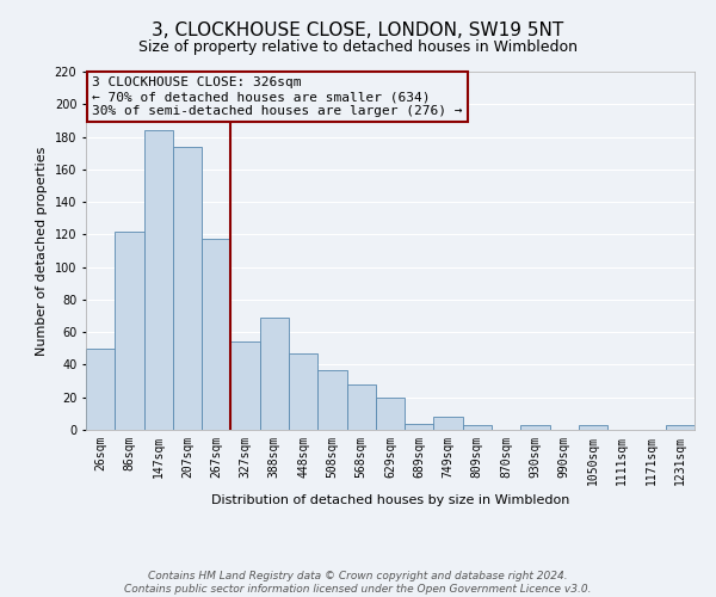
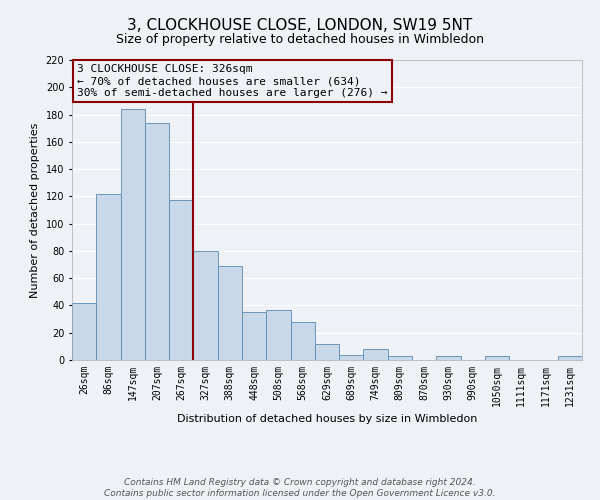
26sqm: 50 -> 42
327sqm: 54 -> 80
448sqm: 47 -> 35
629sqm: 20 -> 12
